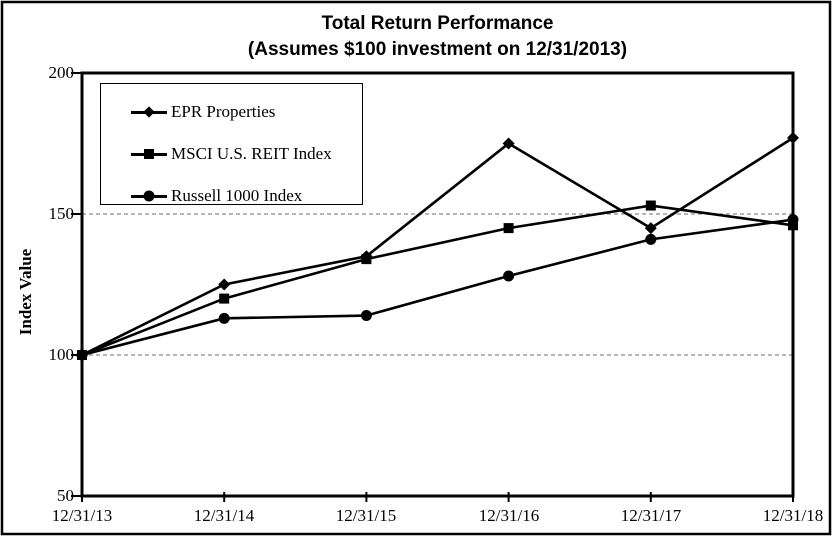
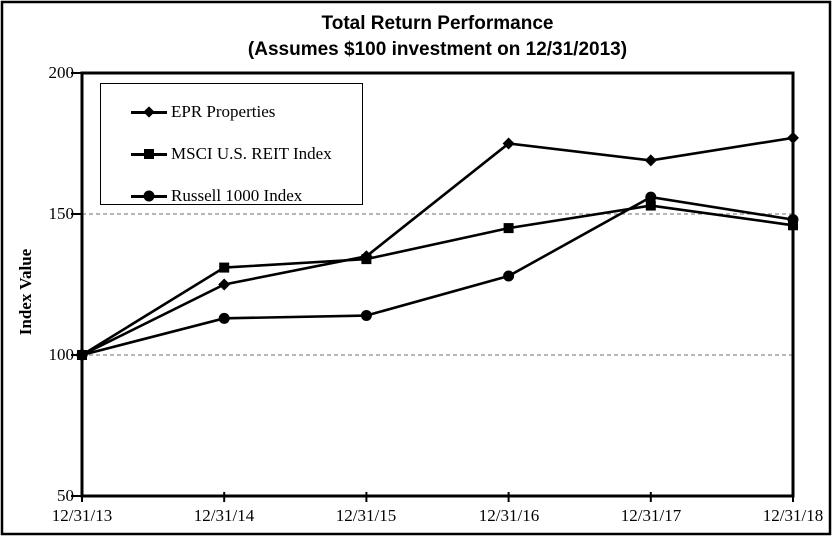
MSCI U.S. REIT Index/12/31/14: 120 -> 131
EPR Properties/12/31/17: 145 -> 169
Russell 1000 Index/12/31/17: 141 -> 156
